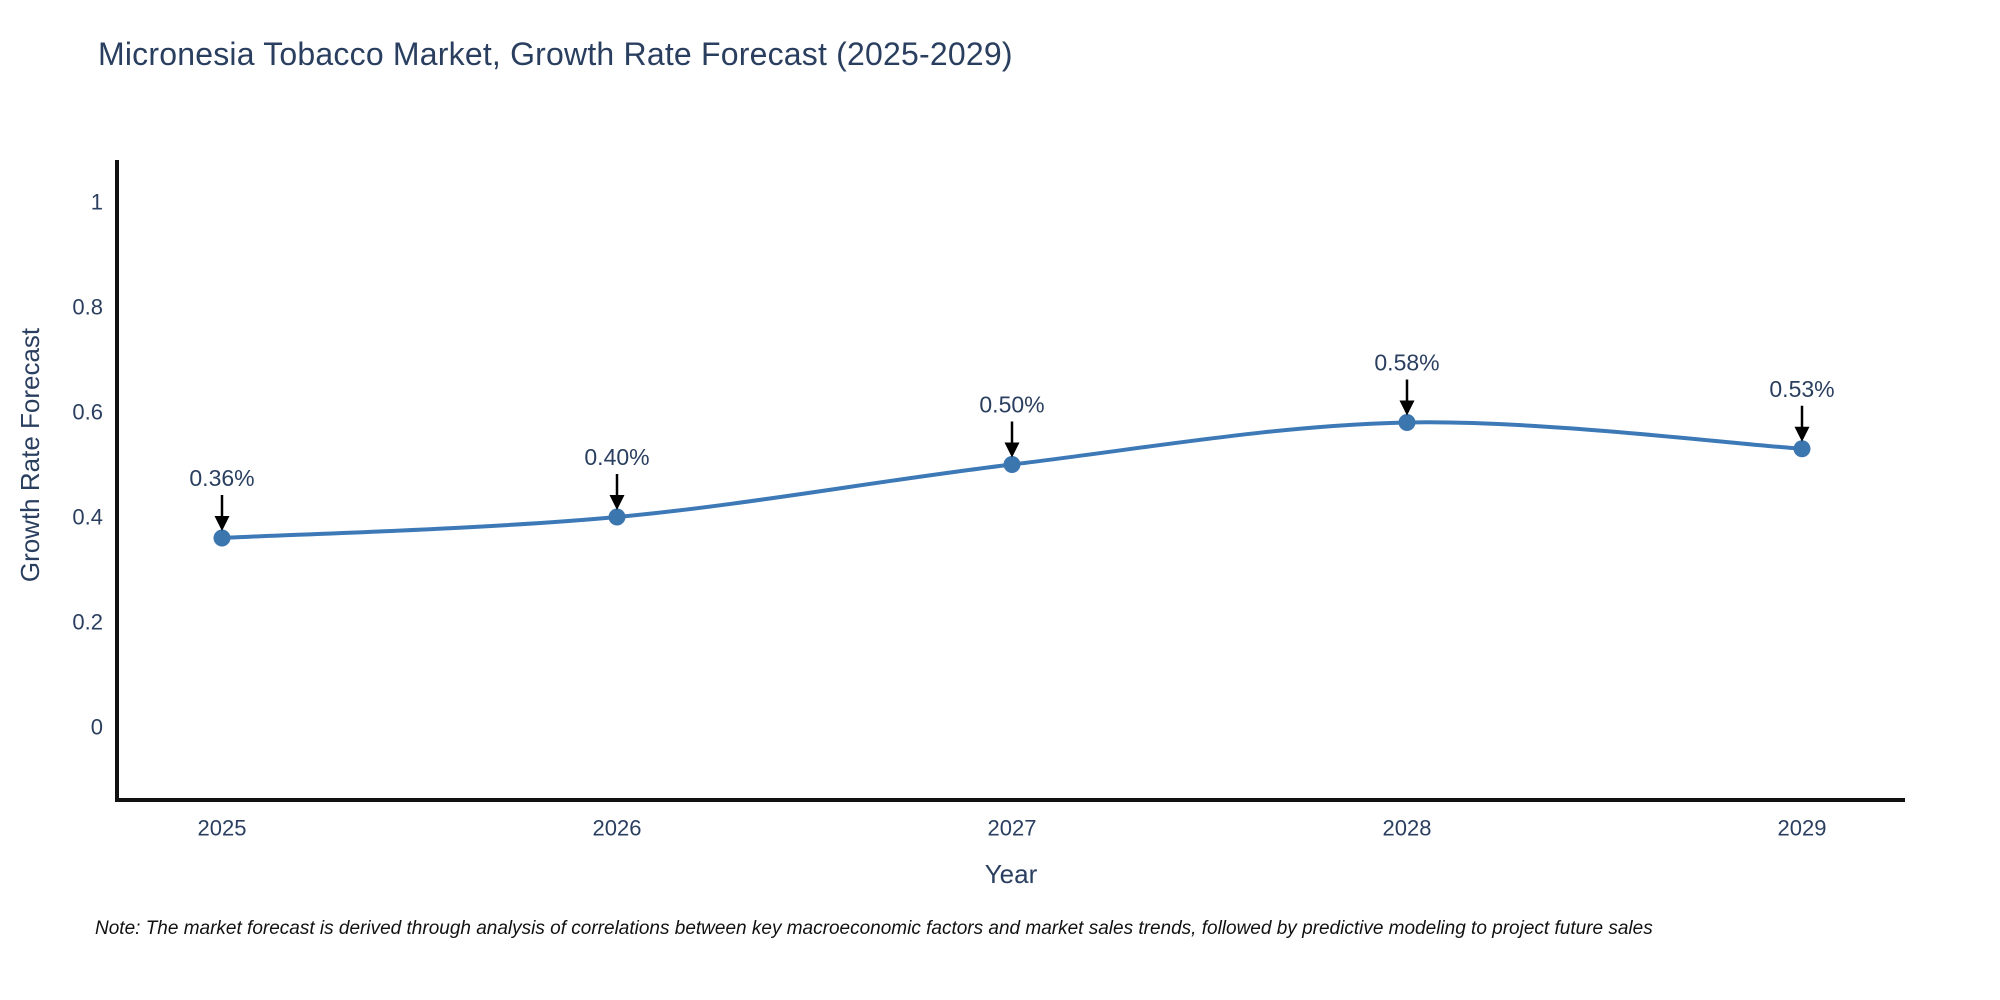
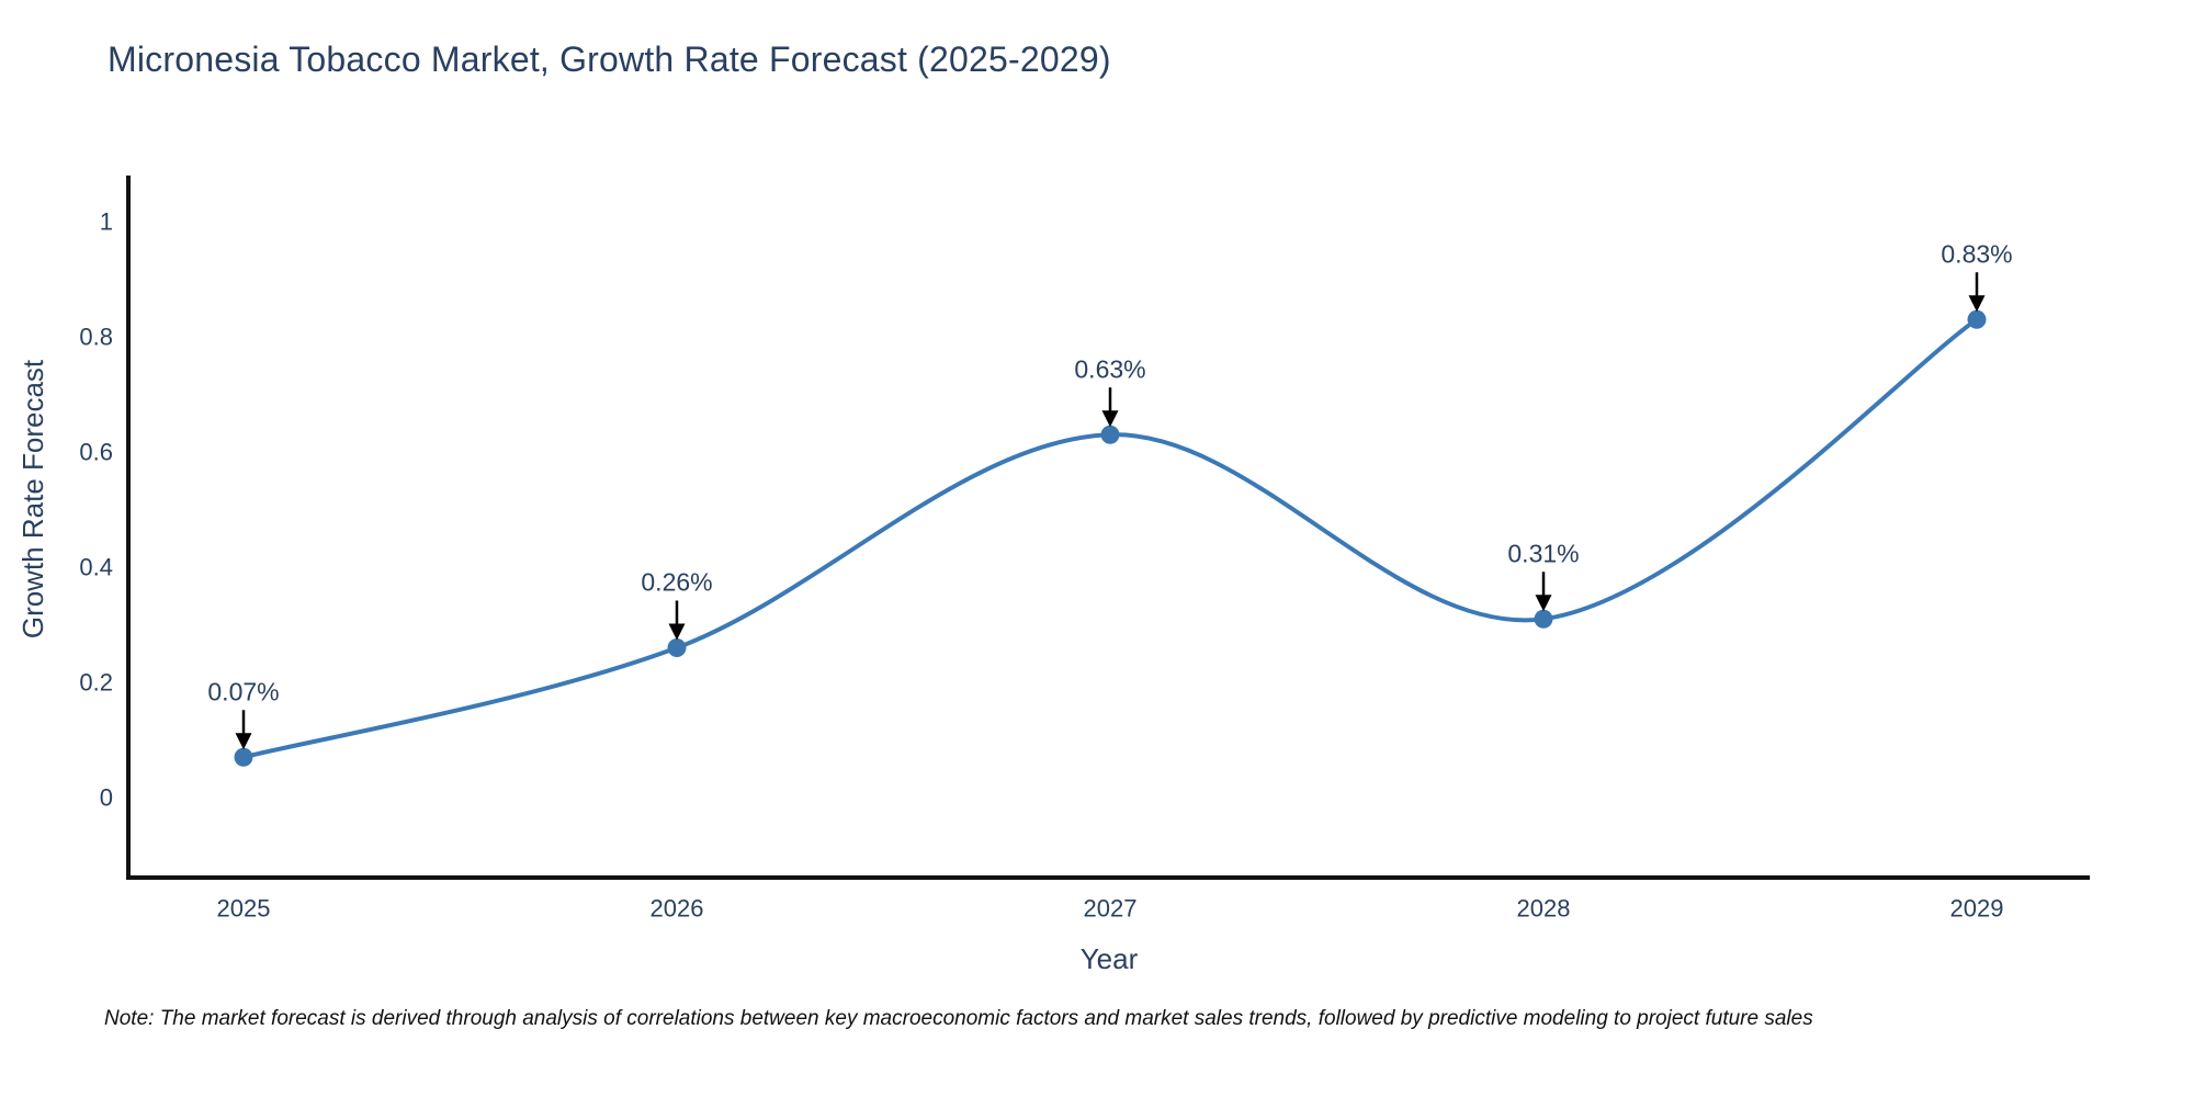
2025: 0.36% -> 0.07%
2026: 0.40% -> 0.26%
2027: 0.50% -> 0.63%
2028: 0.58% -> 0.31%
2029: 0.53% -> 0.83%
